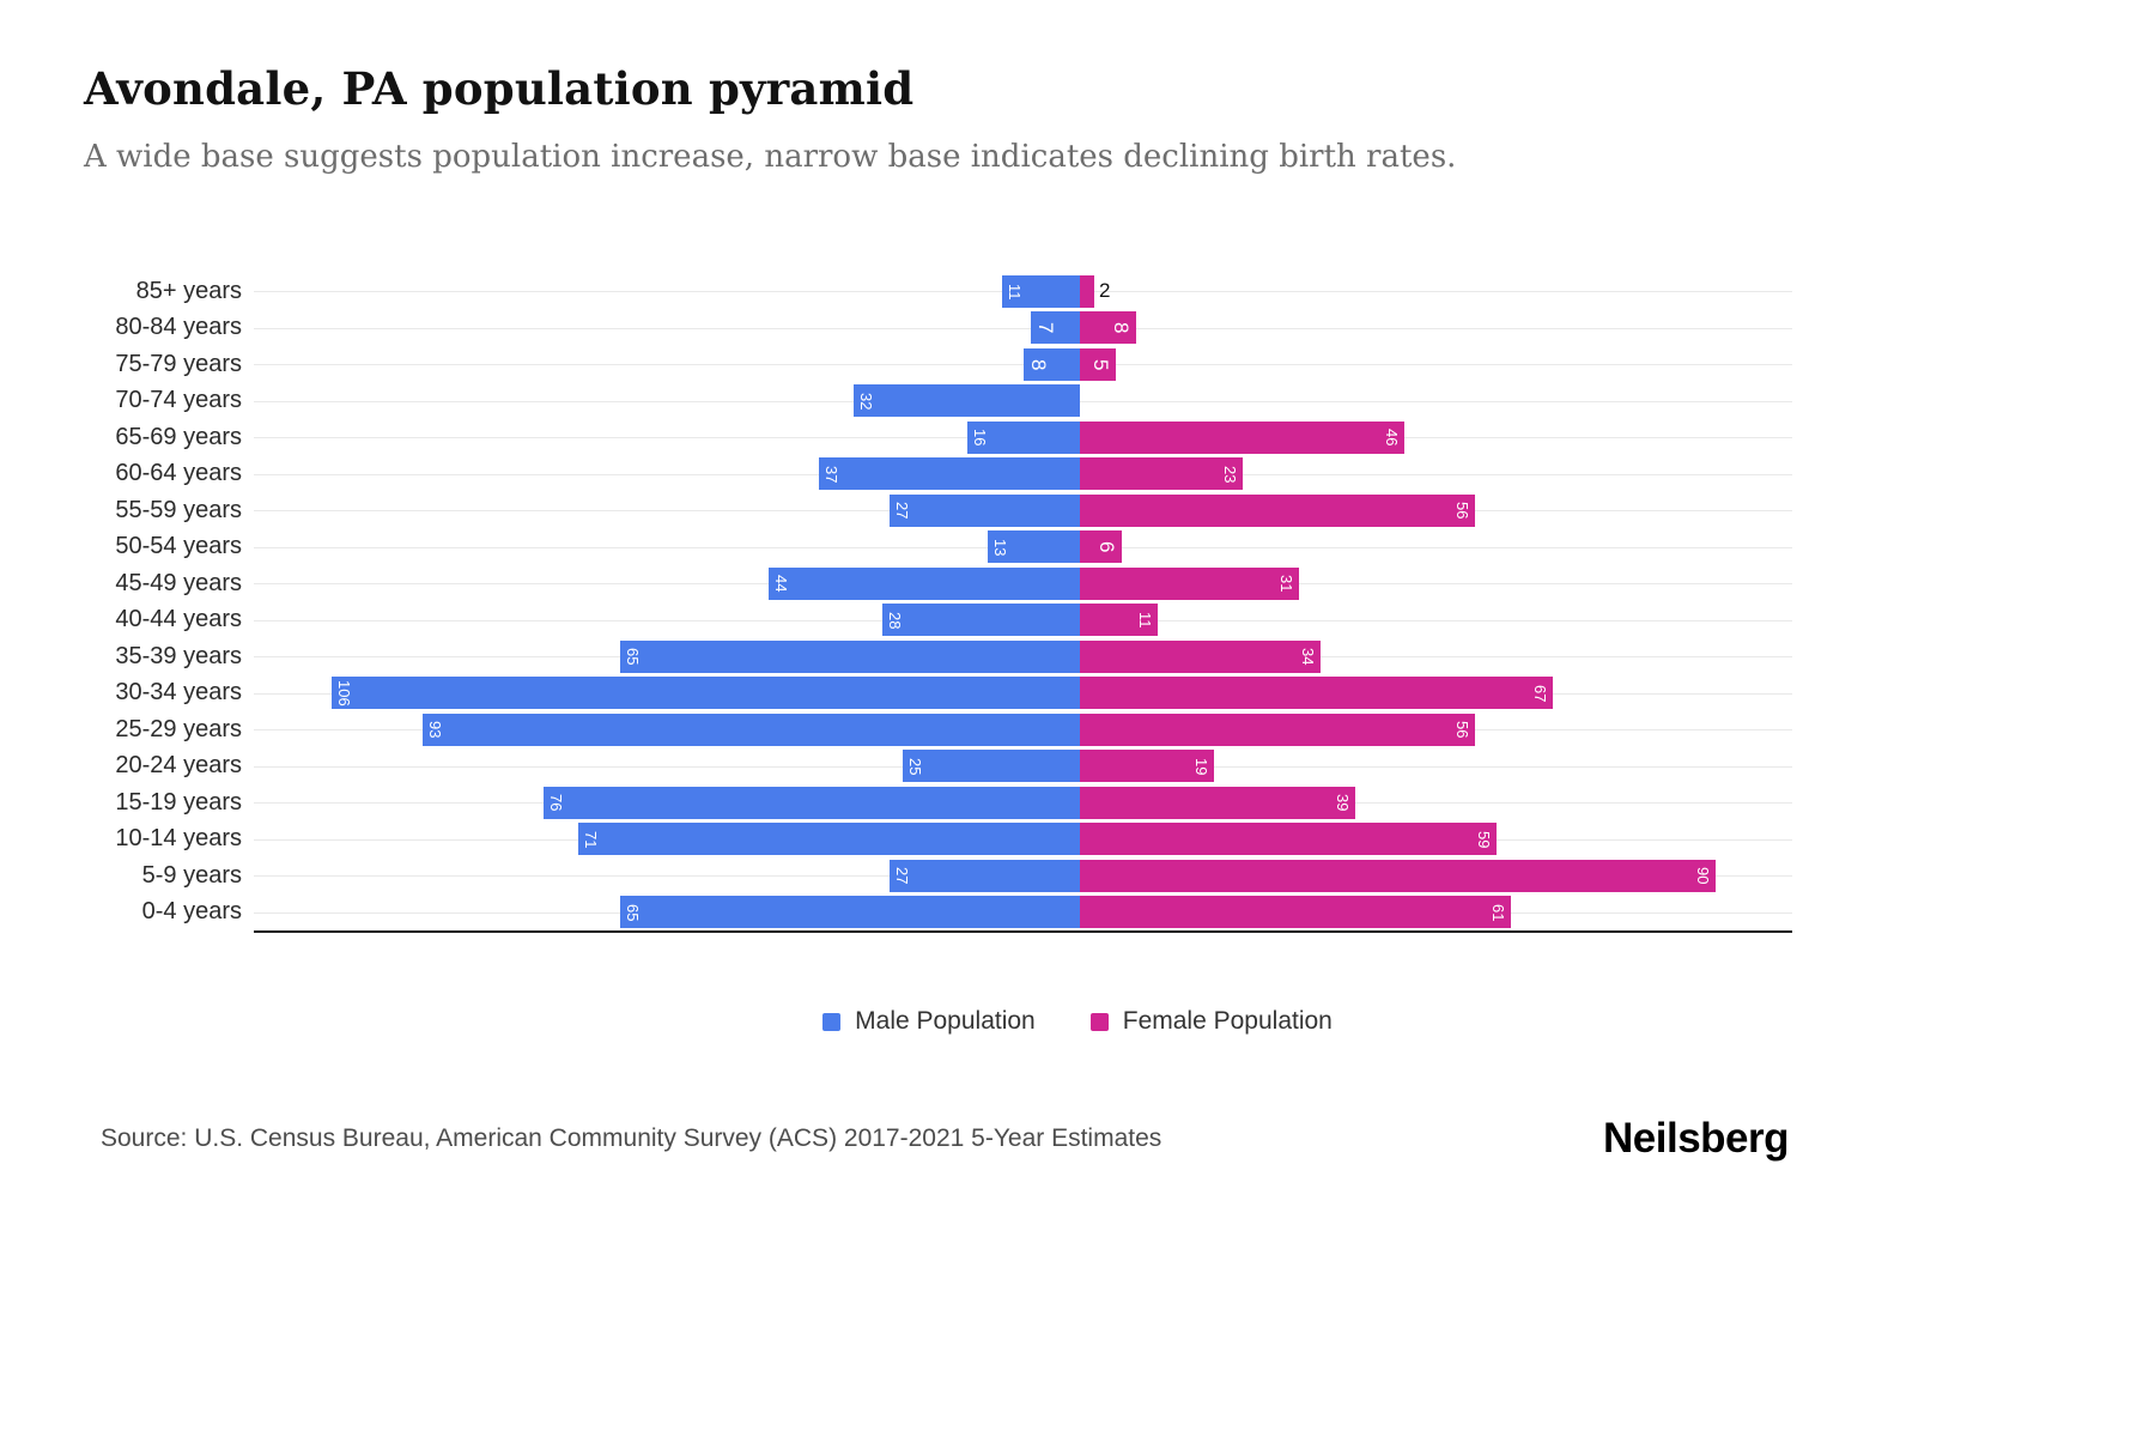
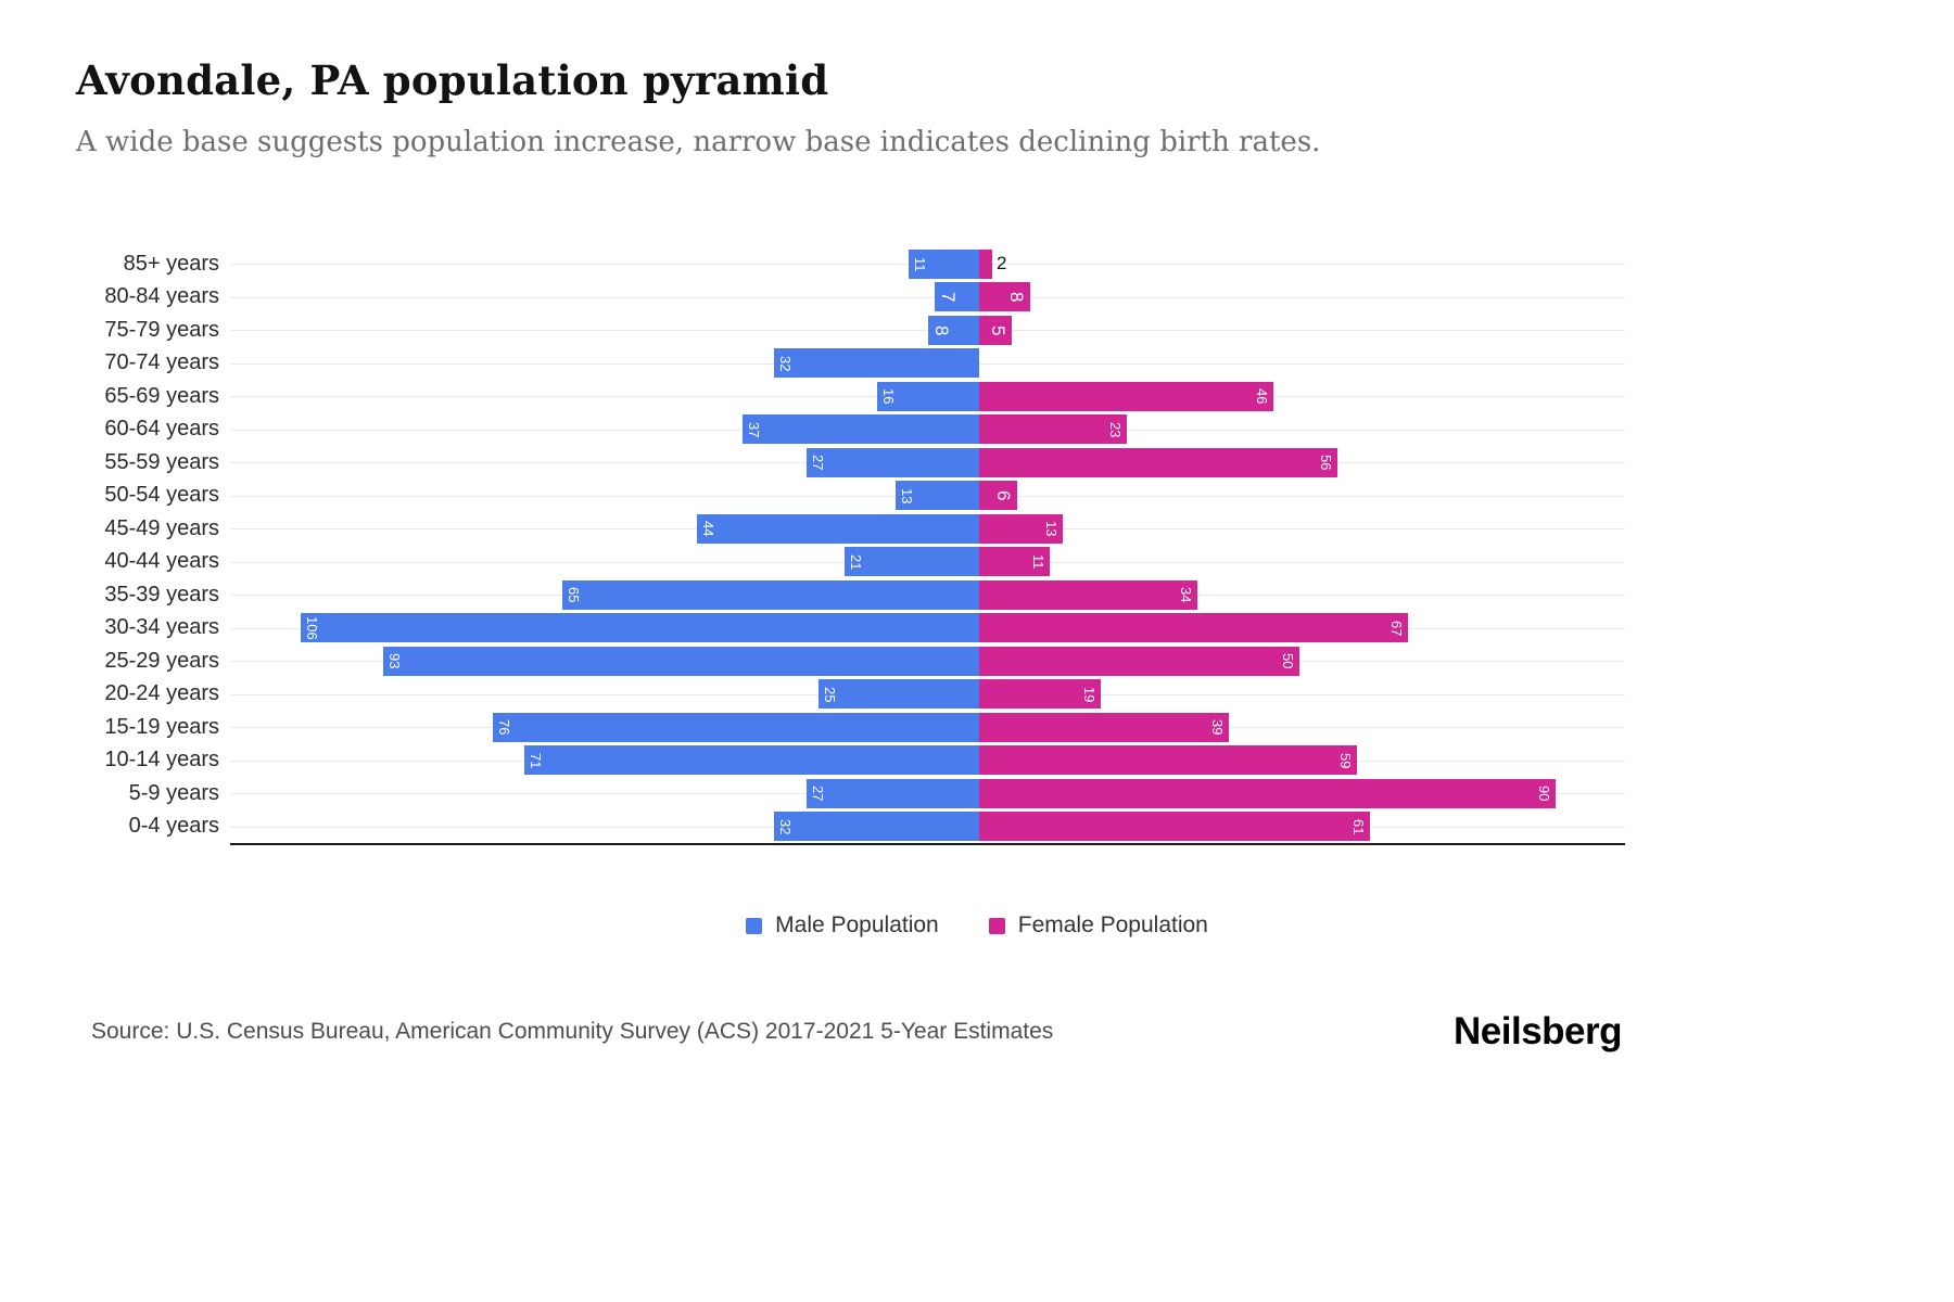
Female Population/45-49 years: 31 -> 13
Male Population/40-44 years: 28 -> 21
Female Population/25-29 years: 56 -> 50
Male Population/0-4 years: 65 -> 32
